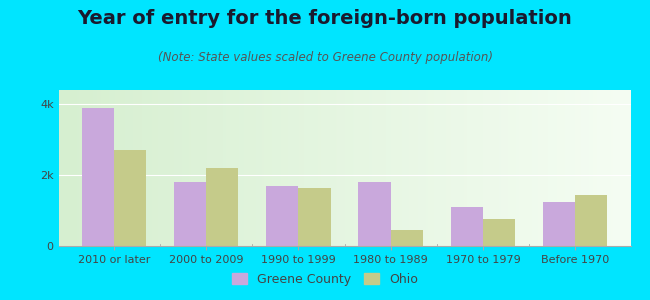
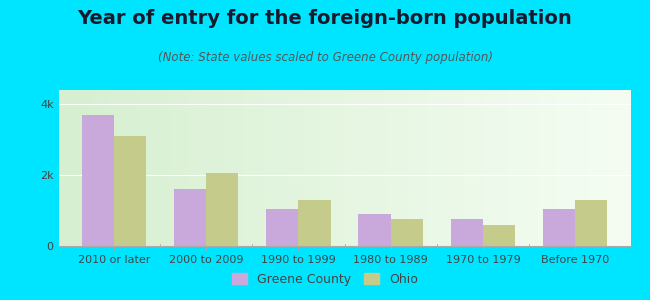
Greene County/2010 or later: 3.90k -> 3.70k
Ohio/2010 or later: 2.70k -> 3.10k
Greene County/2000 to 2009: 1.80k -> 1.60k
Ohio/2000 to 2009: 2.20k -> 2.05k
Greene County/1990 to 1999: 1.70k -> 1.05k
Ohio/1990 to 1999: 1.65k -> 1.30k
Greene County/1980 to 1989: 1.80k -> 0.90k
Ohio/1980 to 1989: 0.45k -> 0.75k
Greene County/1970 to 1979: 1.10k -> 0.75k
Ohio/1970 to 1979: 0.75k -> 0.60k
Greene County/Before 1970: 1.25k -> 1.05k
Ohio/Before 1970: 1.45k -> 1.30k
